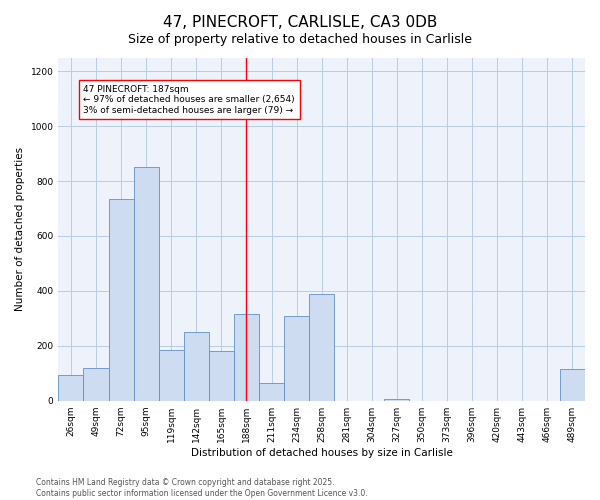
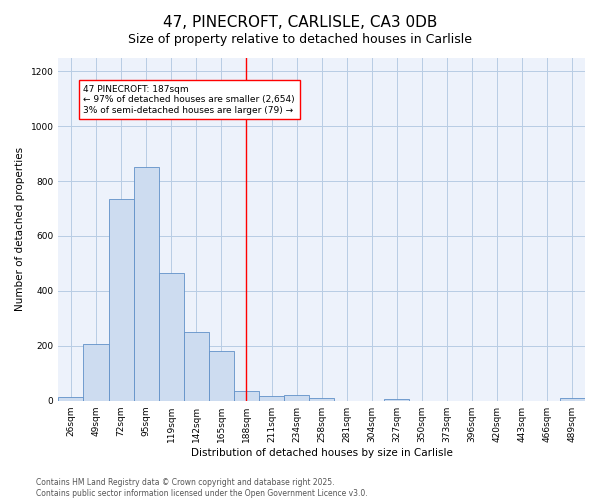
26sqm: 95 -> 15
49sqm: 120 -> 205
119sqm: 185 -> 465
188sqm: 315 -> 35
211sqm: 65 -> 18
234sqm: 310 -> 20
258sqm: 390 -> 10
489sqm: 115 -> 10
